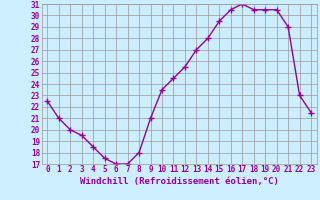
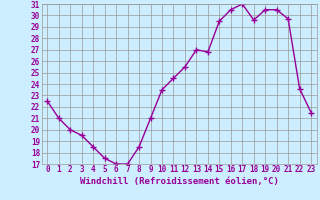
8: 18.0 -> 18.5
14: 28.0 -> 26.8
18: 30.5 -> 29.6
21: 29.0 -> 29.7
22: 23.0 -> 23.6
